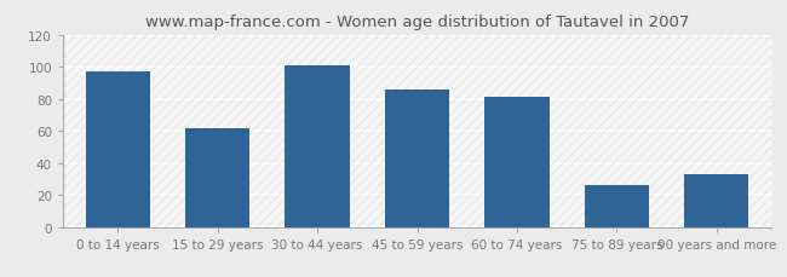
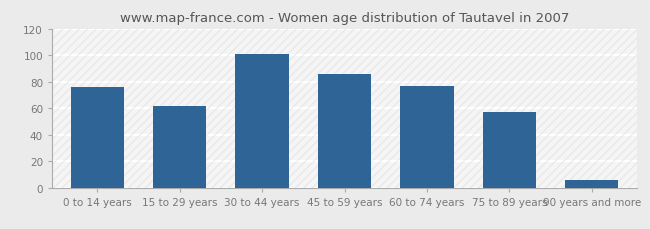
0 to 14 years: 97 -> 76
60 to 74 years: 81 -> 77
75 to 89 years: 26 -> 57
90 years and more: 33 -> 6
